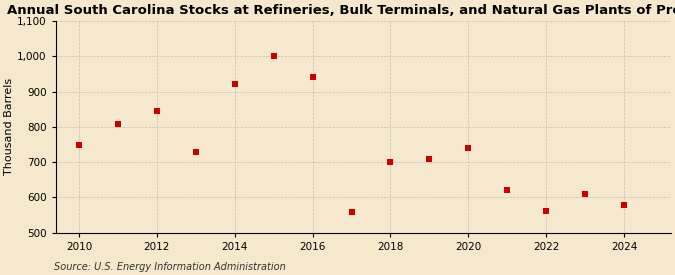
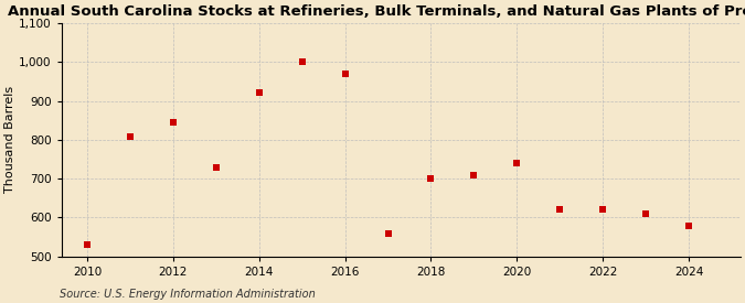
2010: 748 -> 530
2016: 940 -> 970
2022: 562 -> 620
